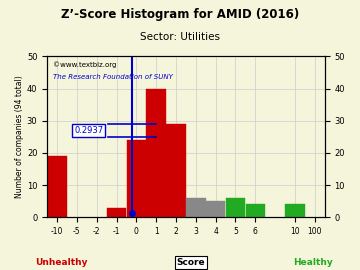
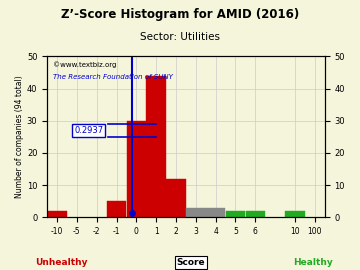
-10: 19 -> 2
-1: 3 -> 5
0: 24 -> 30
1: 40 -> 44
2: 29 -> 12
3: 6 -> 3
4: 5 -> 3
5: 6 -> 2
6: 4 -> 2
10: 4 -> 2
